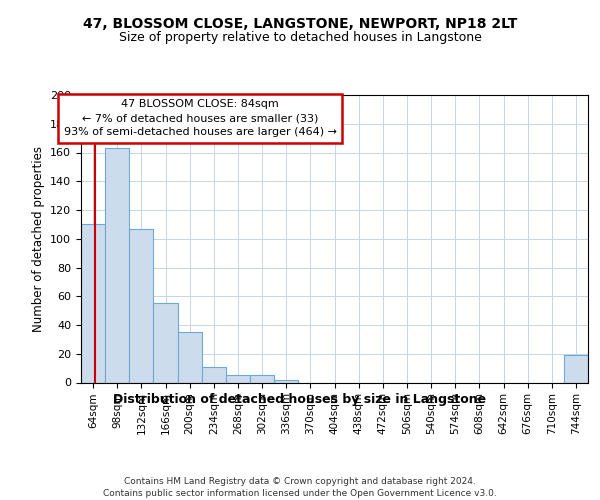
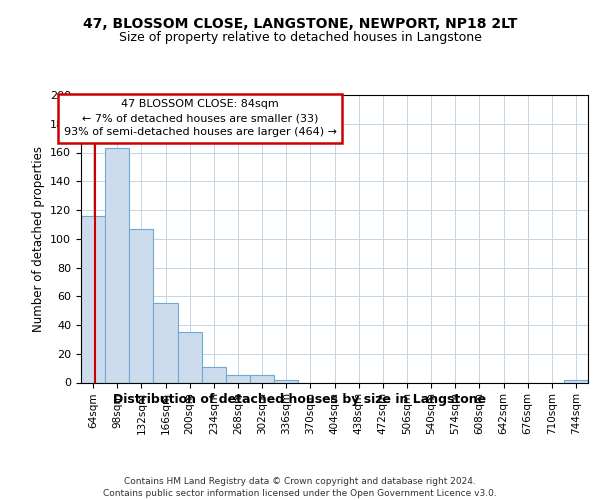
64sqm: 110 -> 116
744sqm: 19 -> 2
